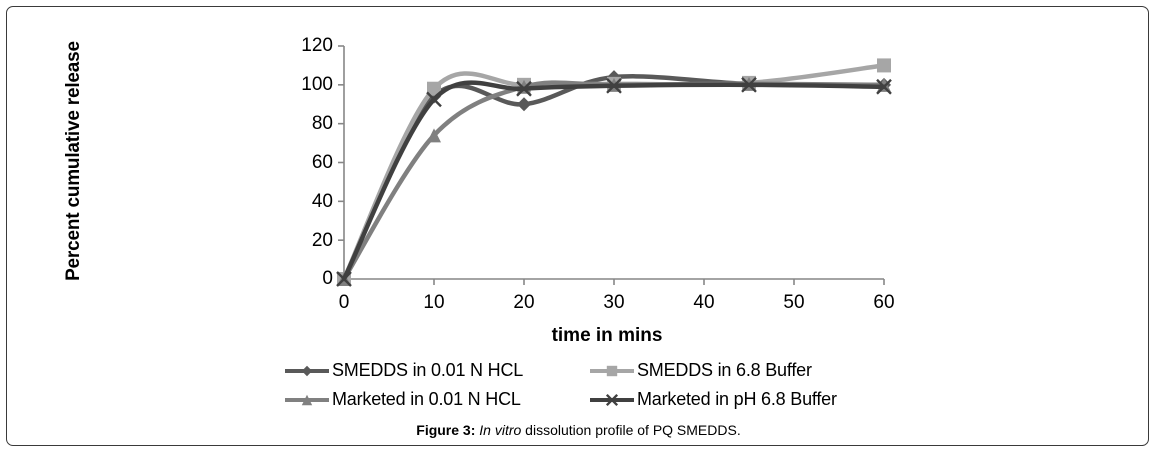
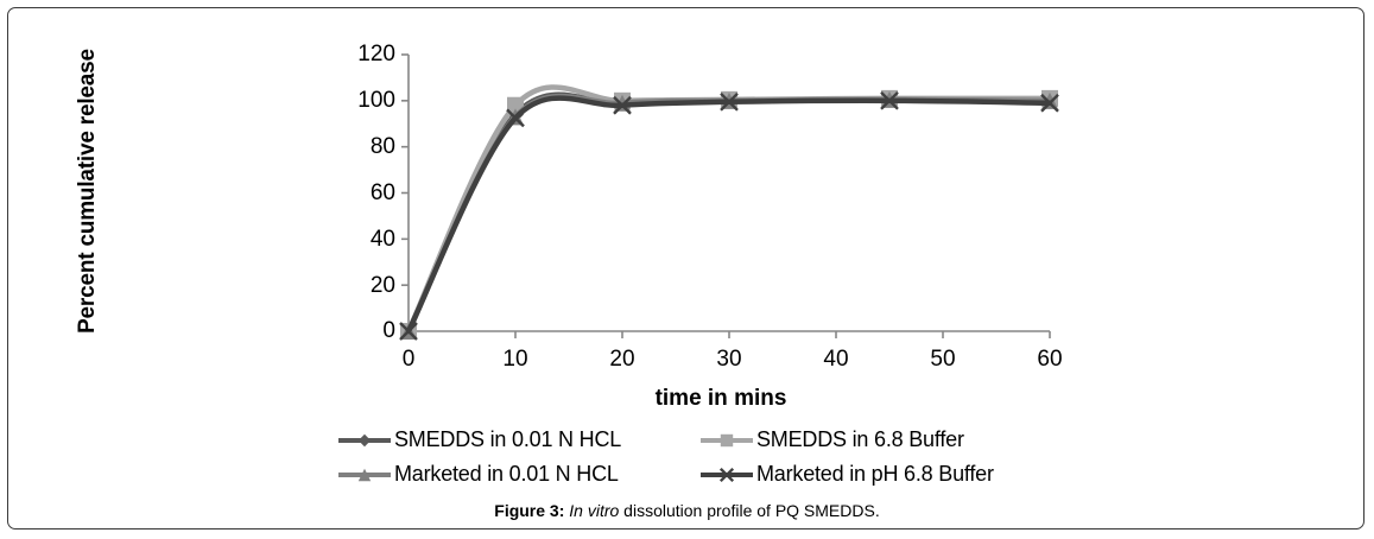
Marketed in 0.01 N HCL/10: 74 -> 93
SMEDDS in 0.01 N HCL/20: 90 -> 99
SMEDDS in 0.01 N HCL/30: 104 -> 100
SMEDDS in 6.8 Buffer/60: 110 -> 101
